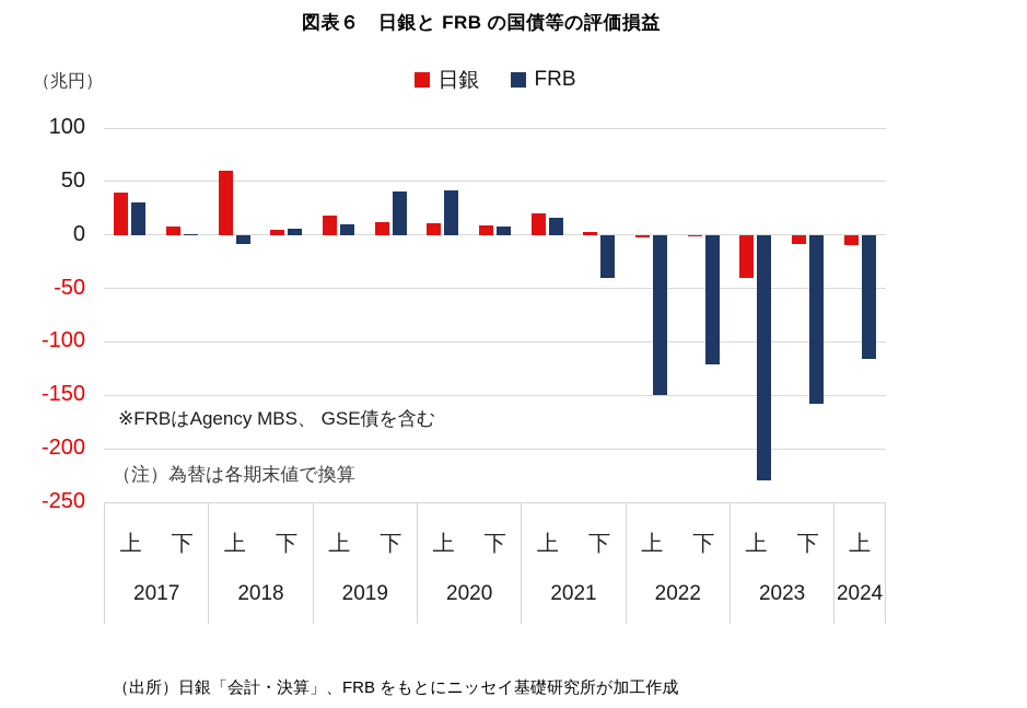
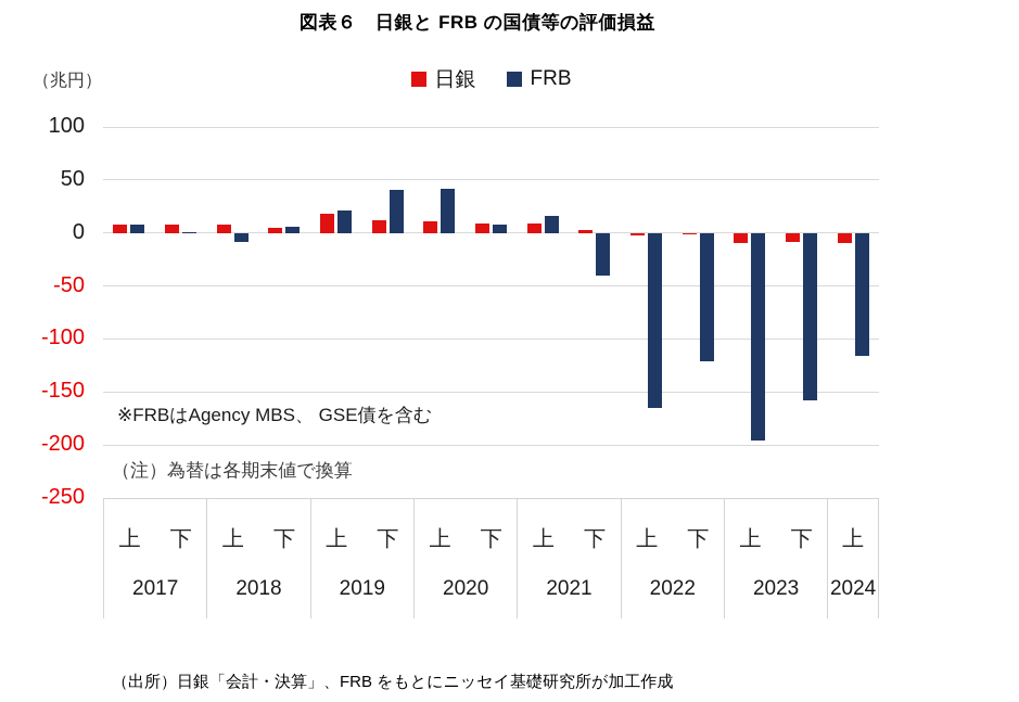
日銀/2017上: 40 -> 10
FRB/2017上: 30 -> 10
日銀/2018上: 60 -> 10
FRB/2019上: 10 -> 20
日銀/2021上: 20 -> 10
FRB/2022上: -150 -> -160
日銀/2023上: -40 -> -10
FRB/2023上: -230 -> -200
